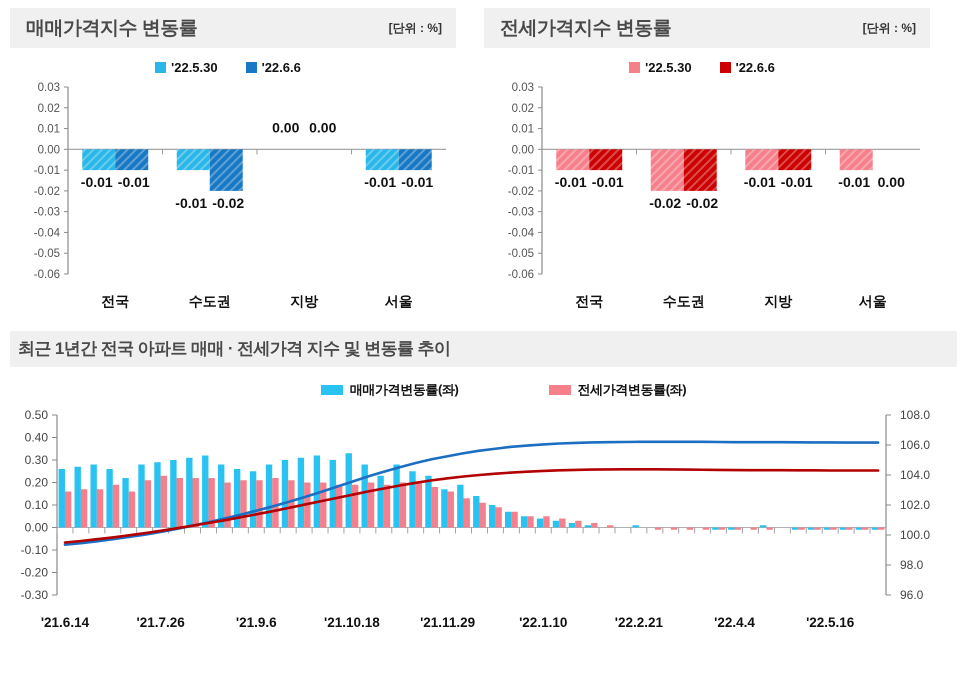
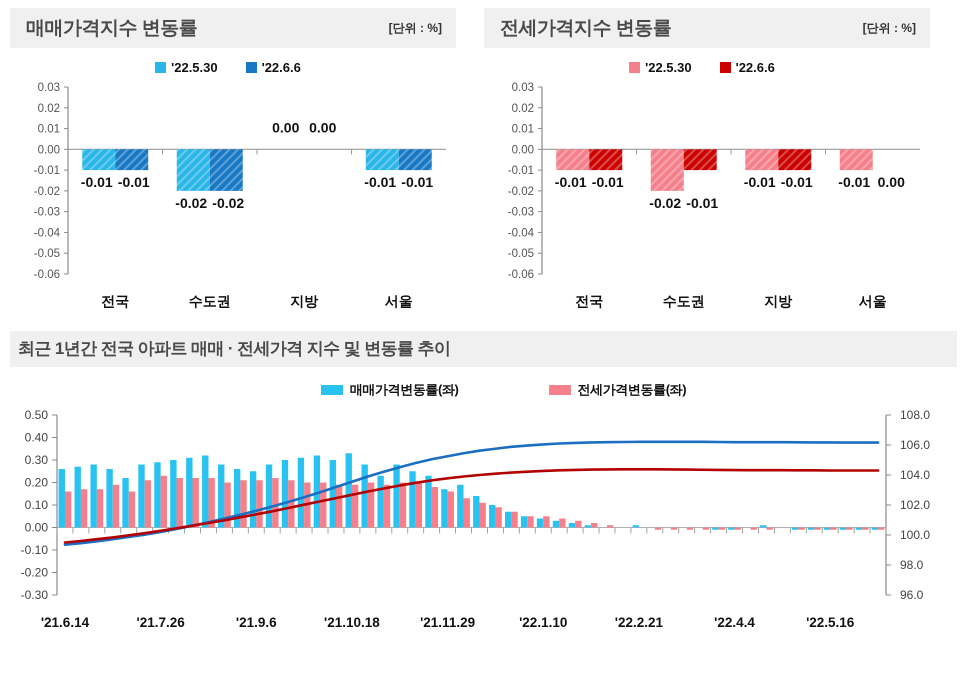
매매가격지수 변동률/'22.5.30/수도권: -0.01 -> -0.02
전세가격지수 변동률/'22.6.6/수도권: -0.02 -> -0.01
